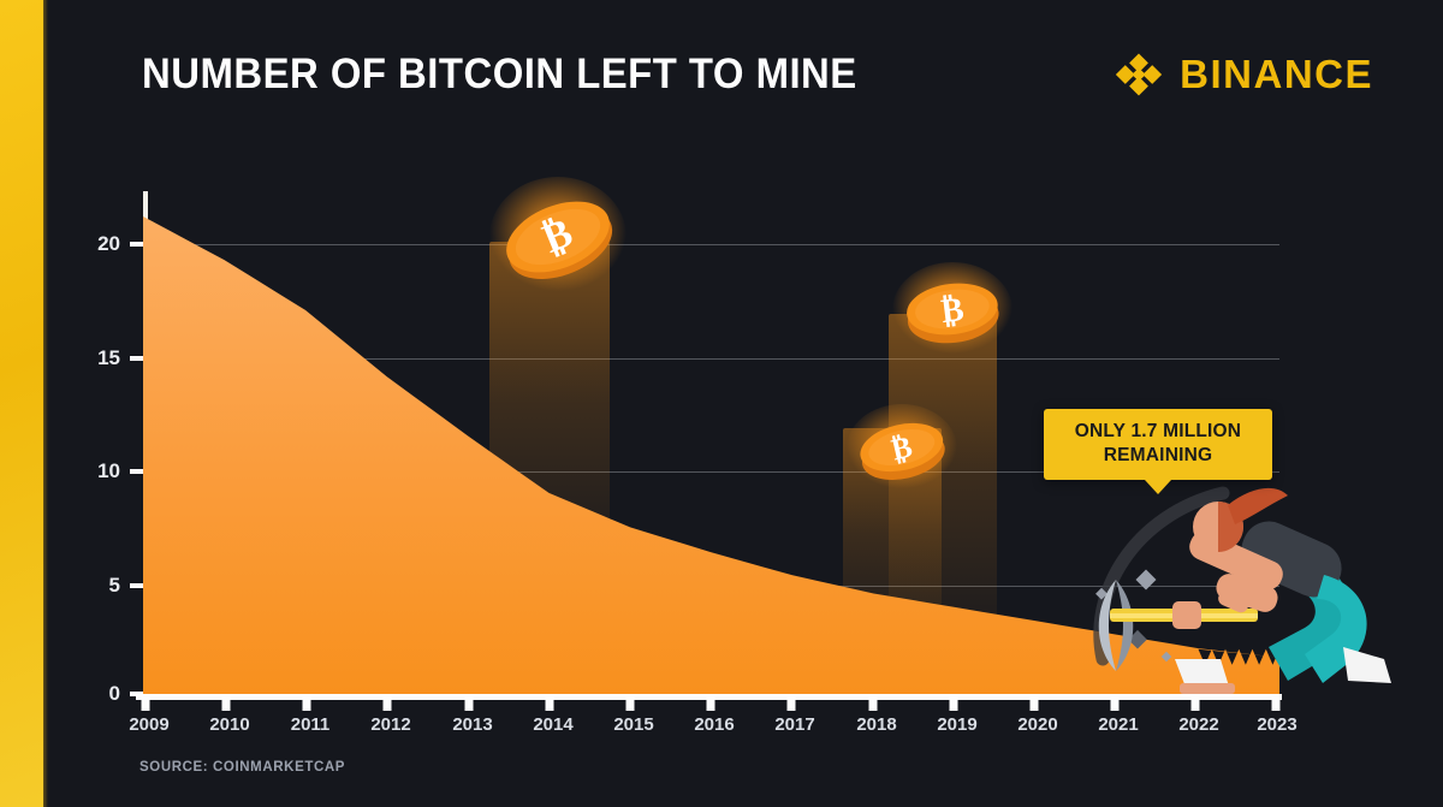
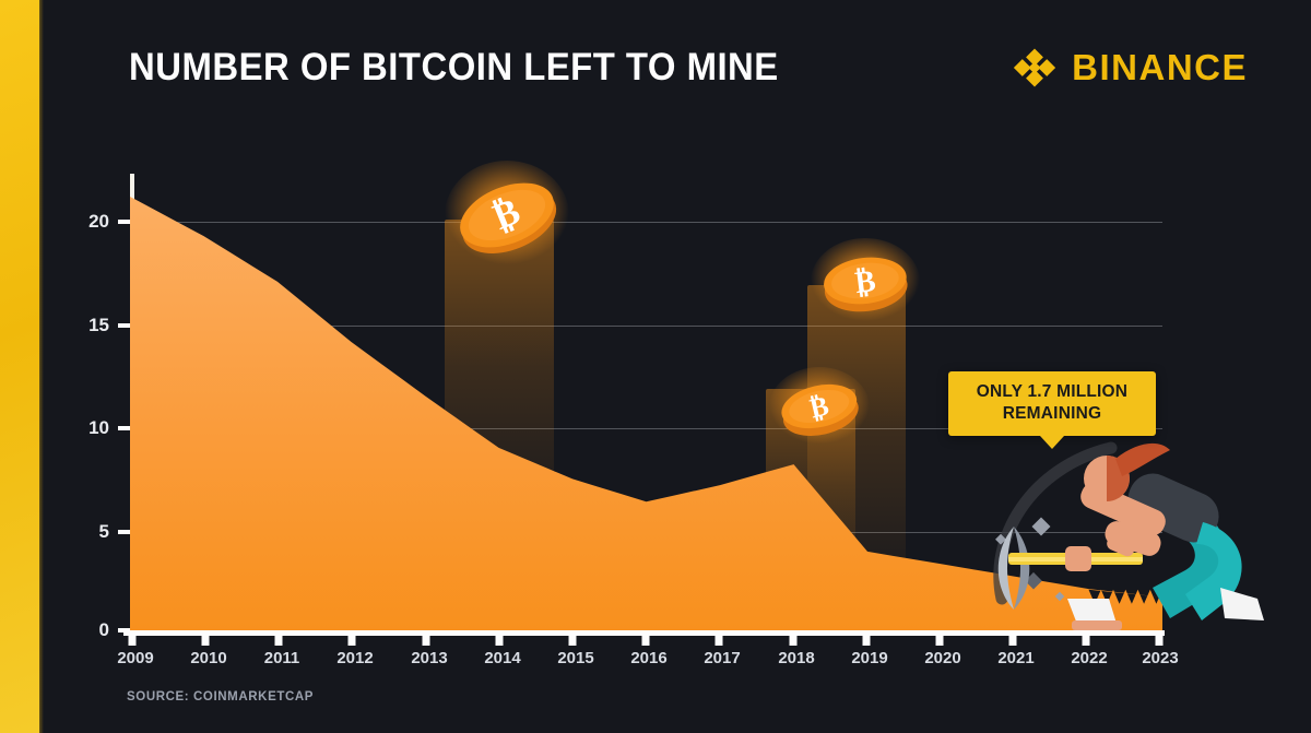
2017: 5.3 -> 7.1
2018: 4.5 -> 8.1
